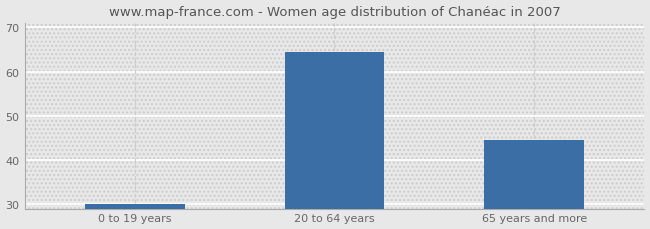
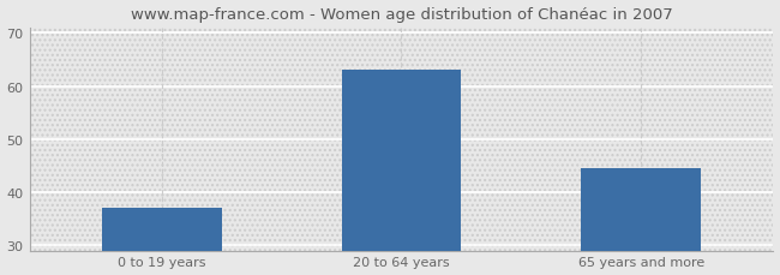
0 to 19 years: 30.0 -> 37.0
20 to 64 years: 64.5 -> 63.0
